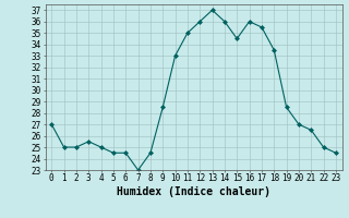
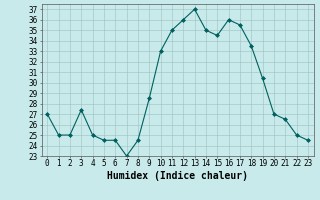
3: 25.5 -> 27.4
14: 36.0 -> 35.0
19: 28.5 -> 30.4
